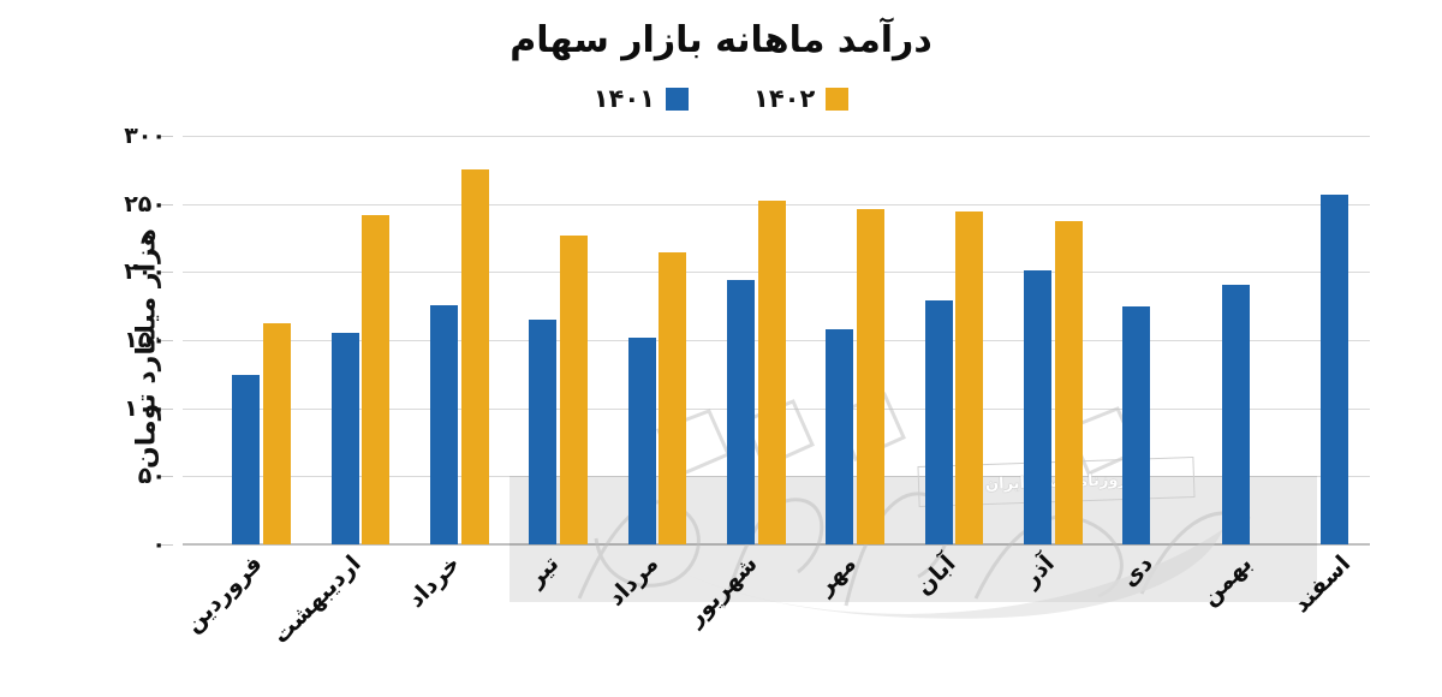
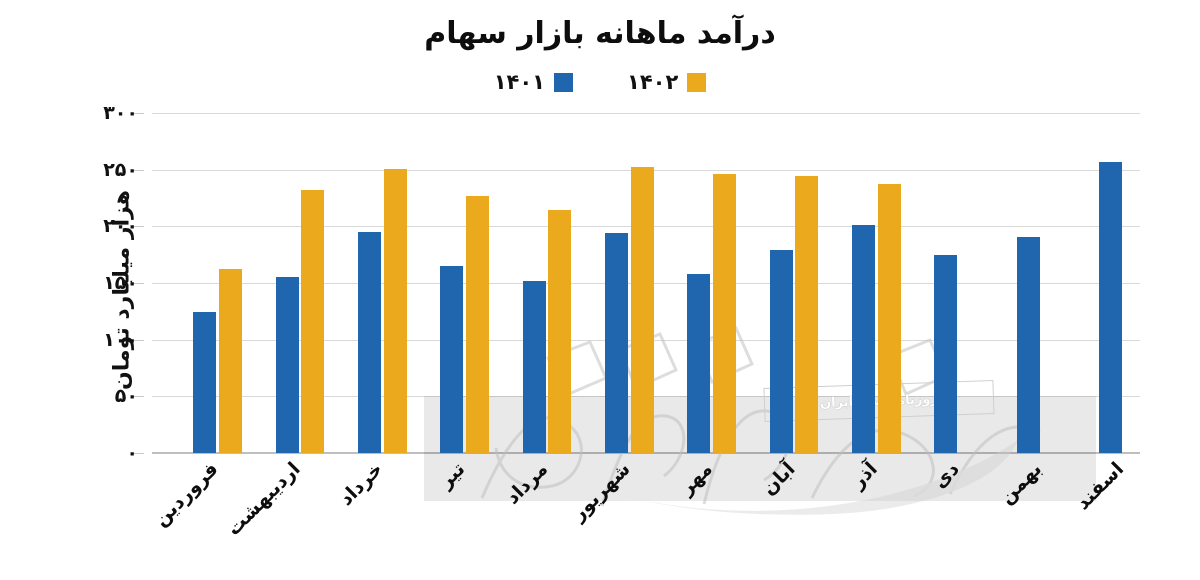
۱۴۰۲/اردیبهشت: 242 -> 232
۱۴۰۲/خرداد: 275 -> 251
۱۴۰۱/خرداد: 176 -> 195
